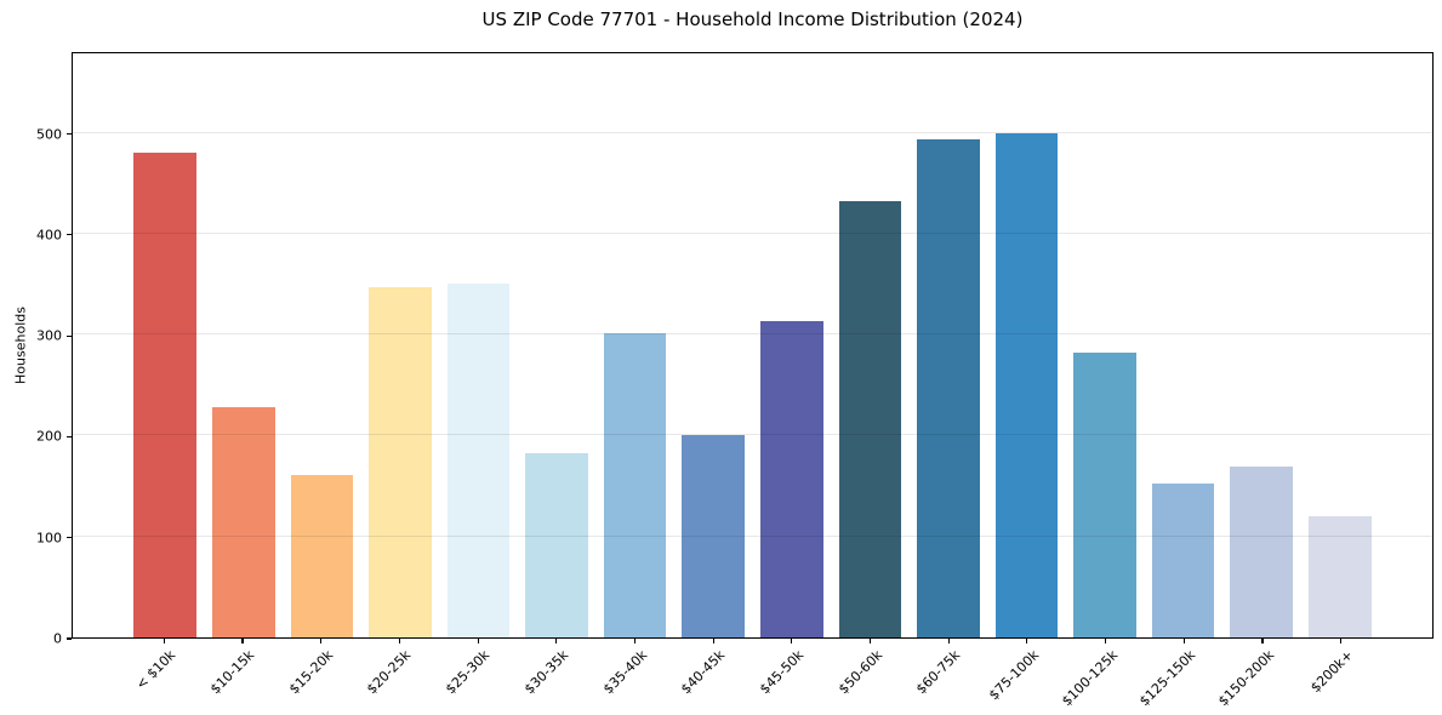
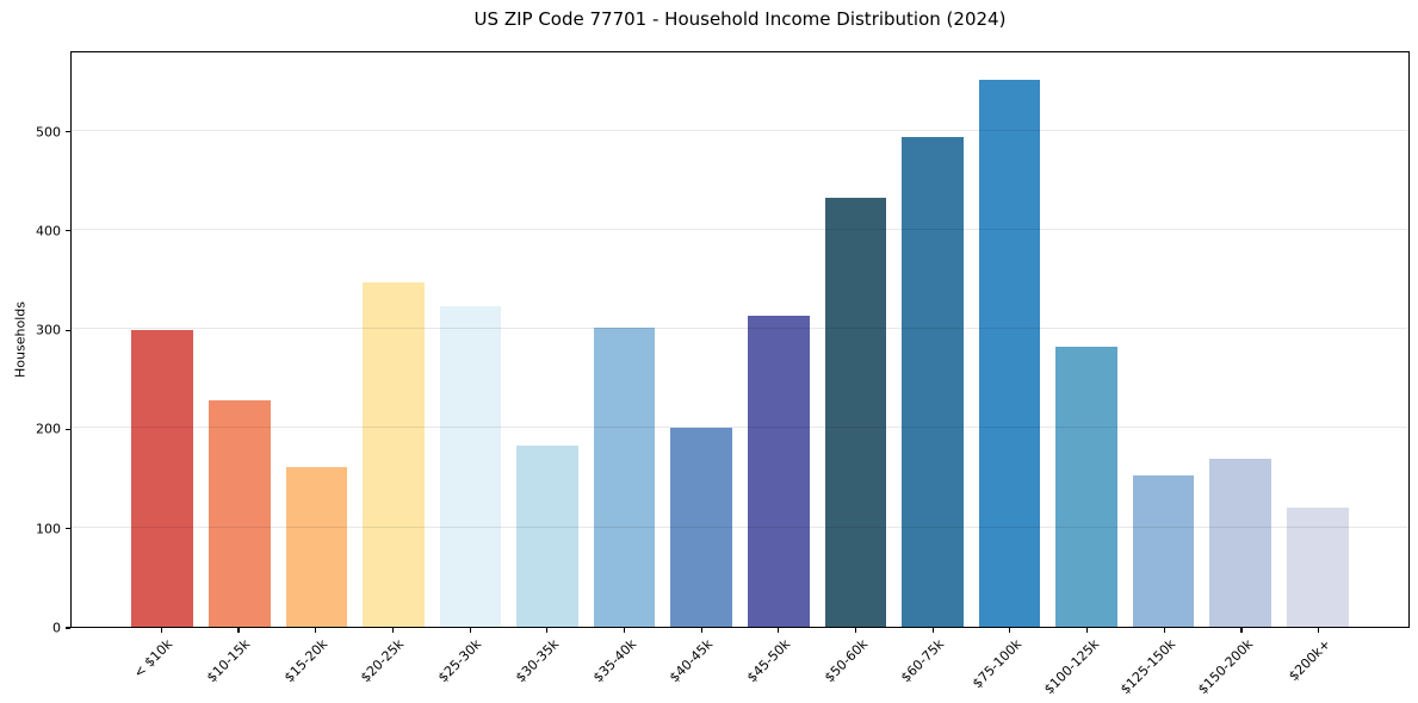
< $10k: 480 -> 300
$25-30k: 350 -> 320
$75-100k: 500 -> 550
